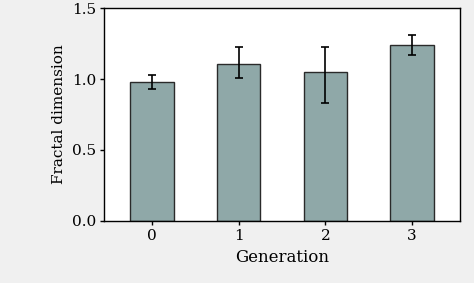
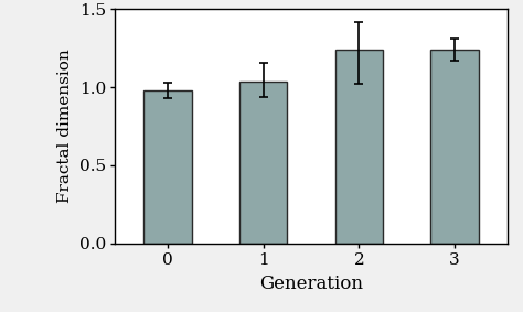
1: 1.11 -> 1.04
2: 1.05 -> 1.24
